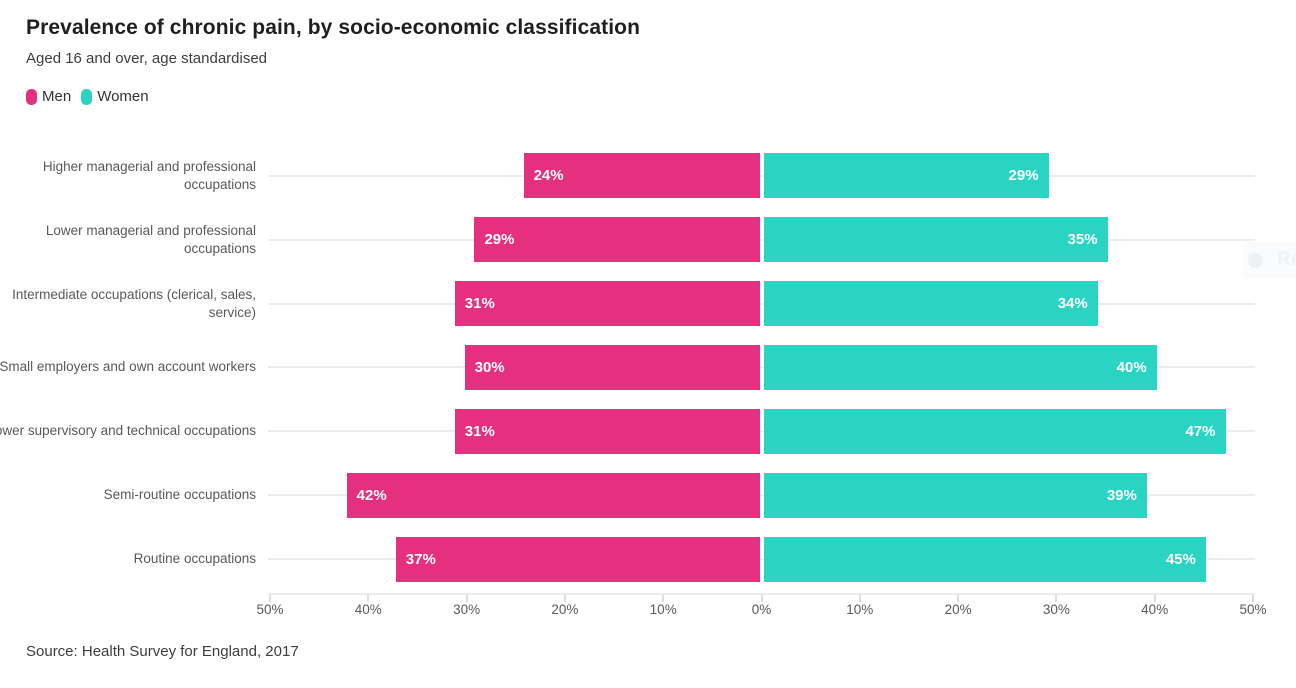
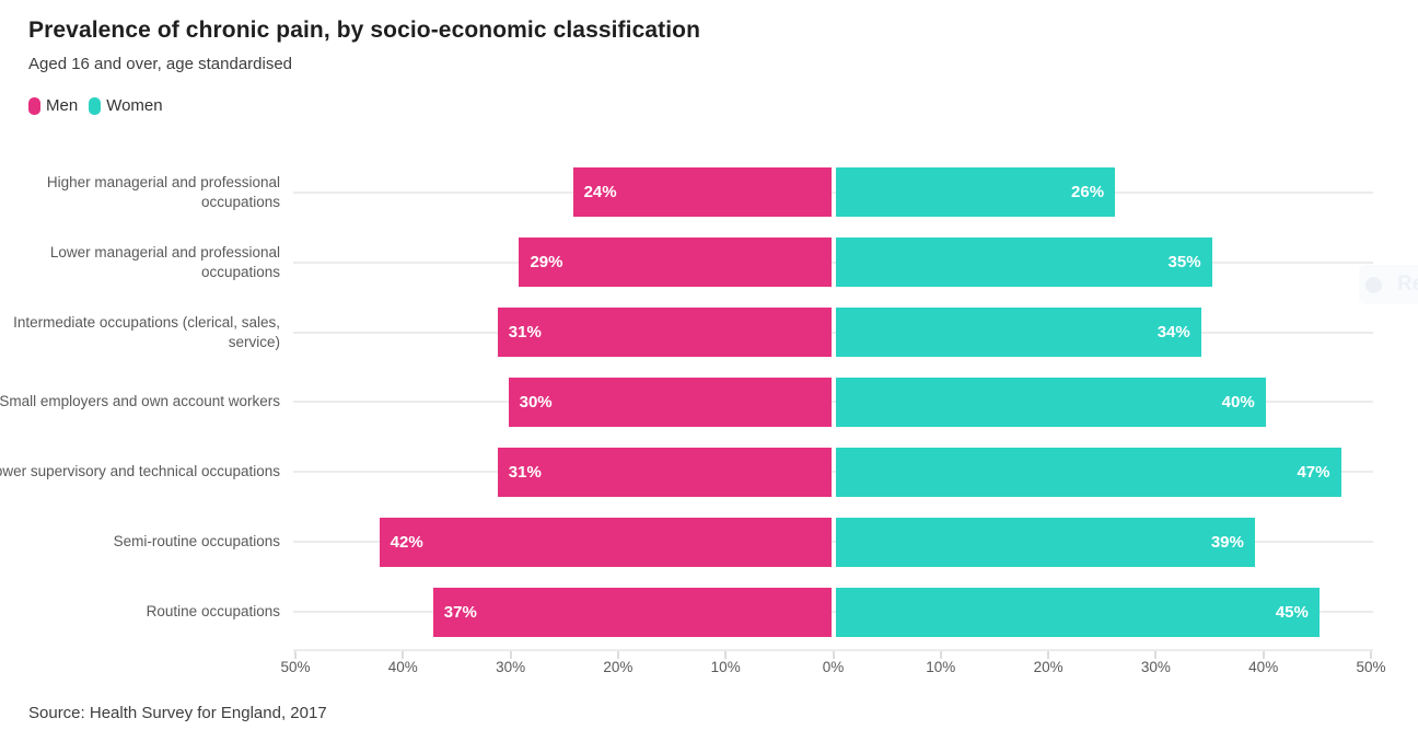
Women/Higher managerial and professional occupations: 29% -> 26%
